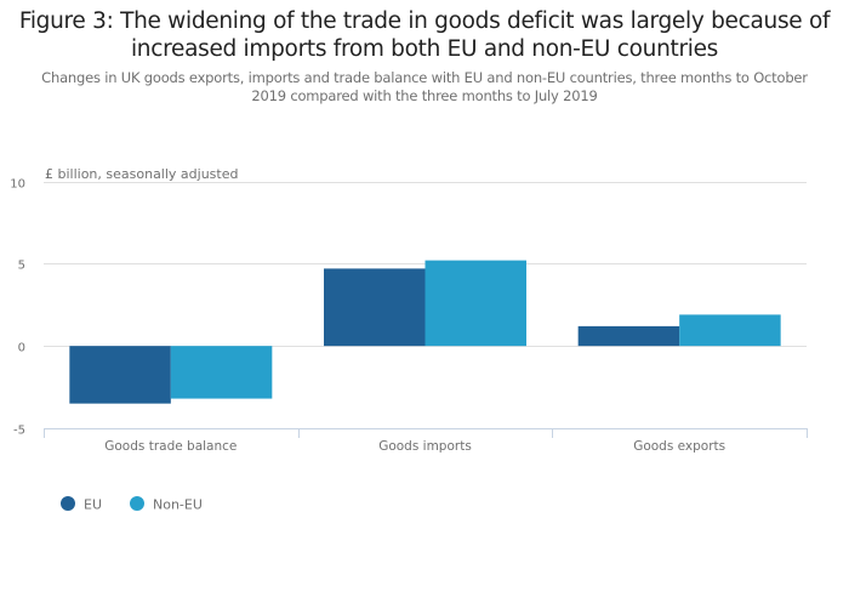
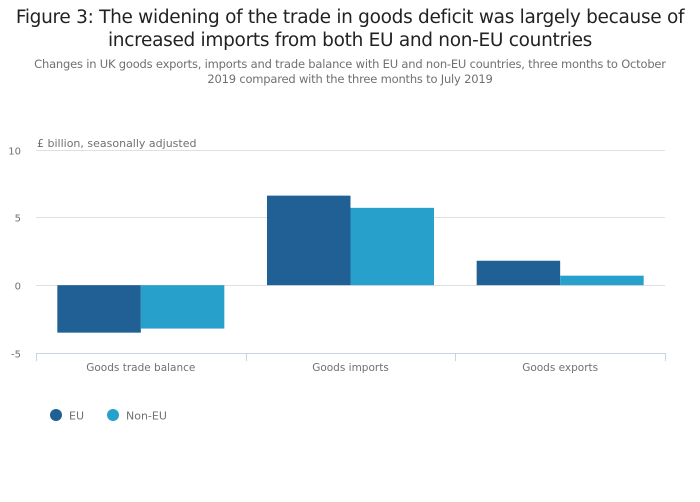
EU/Goods imports: 4.7 -> 6.6
Non-EU/Goods imports: 5.2 -> 5.7
EU/Goods exports: 1.2 -> 1.8
Non-EU/Goods exports: 1.9 -> 0.7
